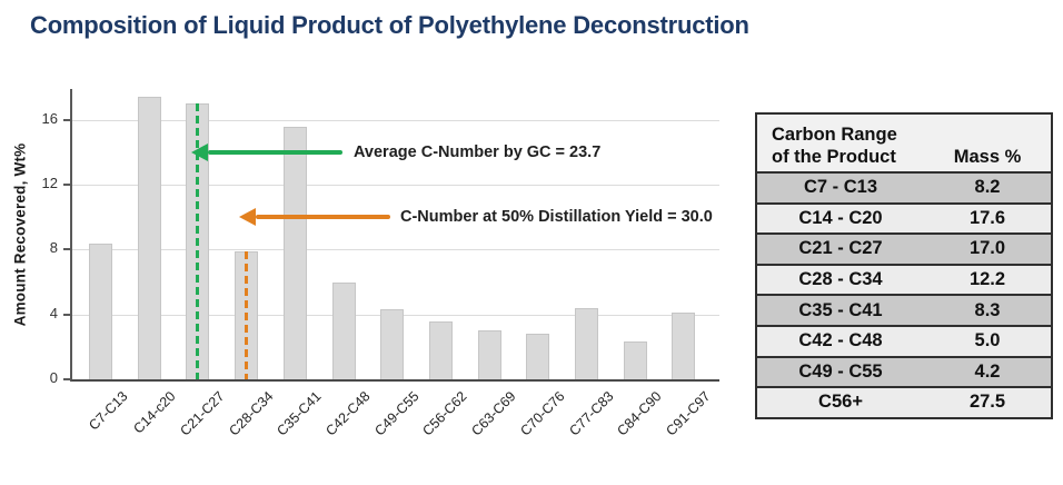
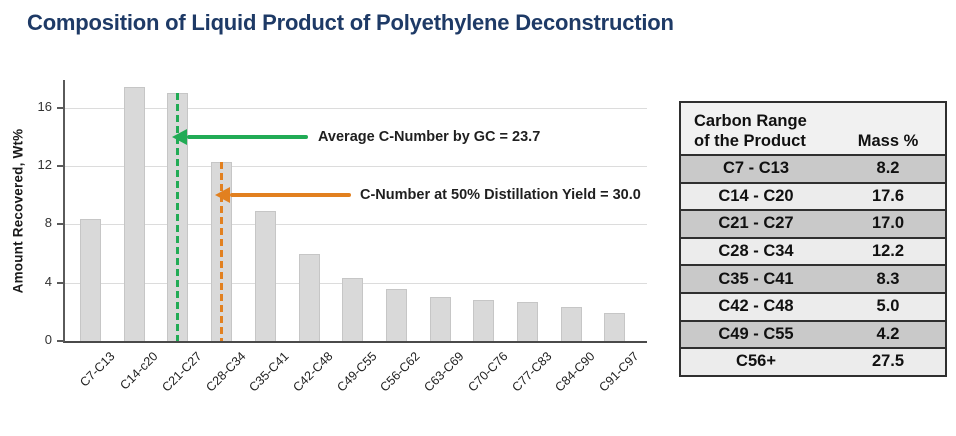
C28-C34: 7.9 -> 12.3
C35-C41: 15.6 -> 8.9
C77-C83: 4.4 -> 2.7
C91-C97: 4.1 -> 1.9
